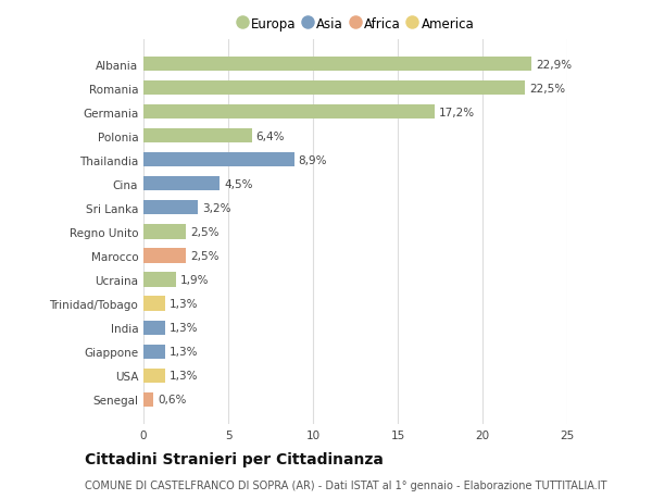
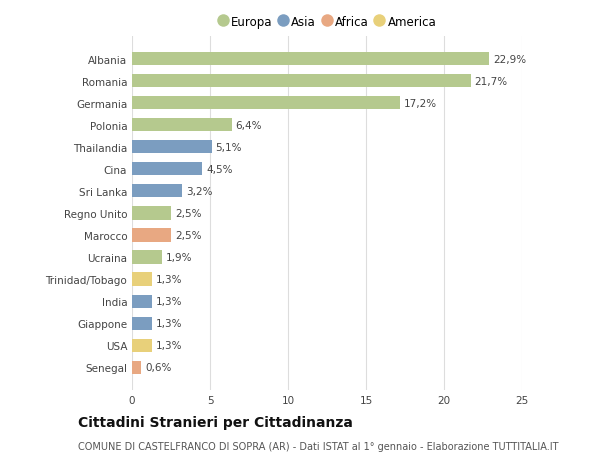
Romania: 22,5% -> 21,7%
Thailandia: 8,9% -> 5,1%
